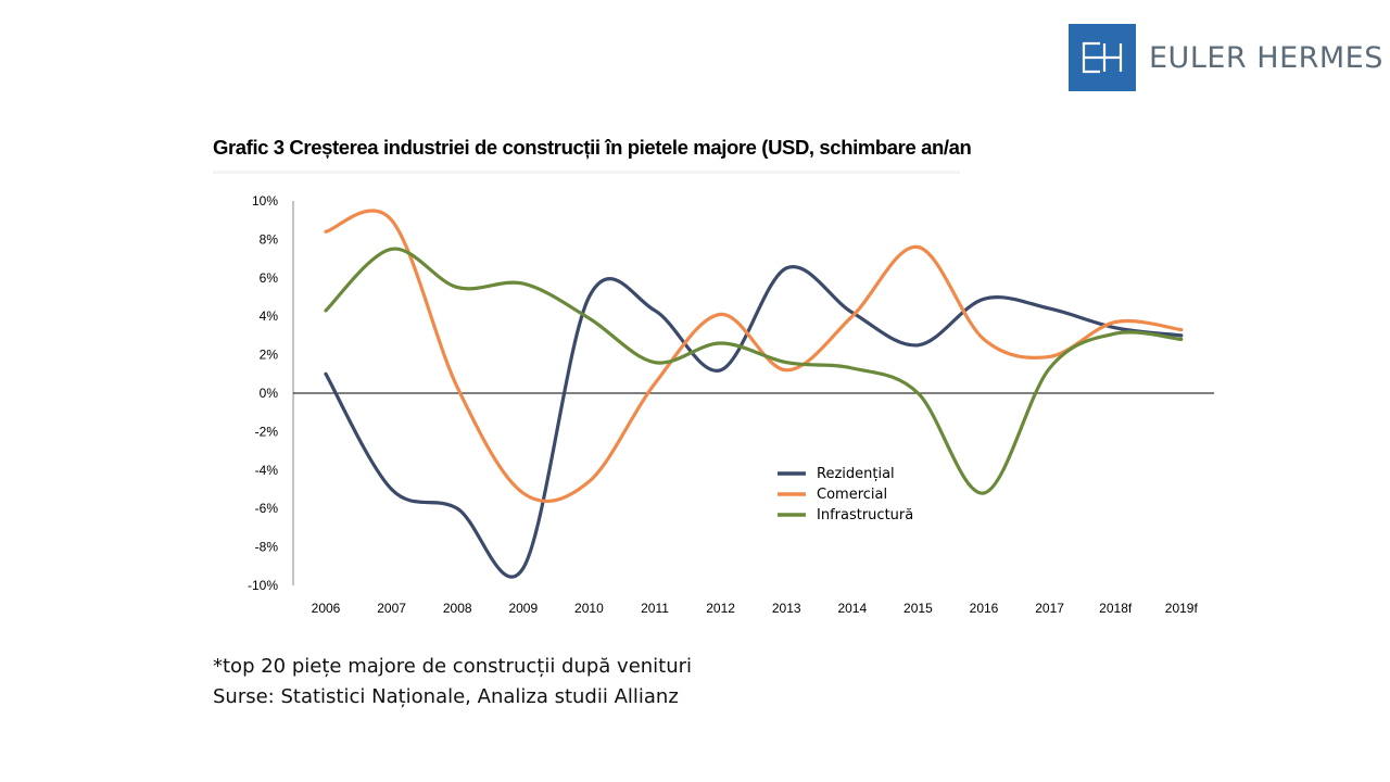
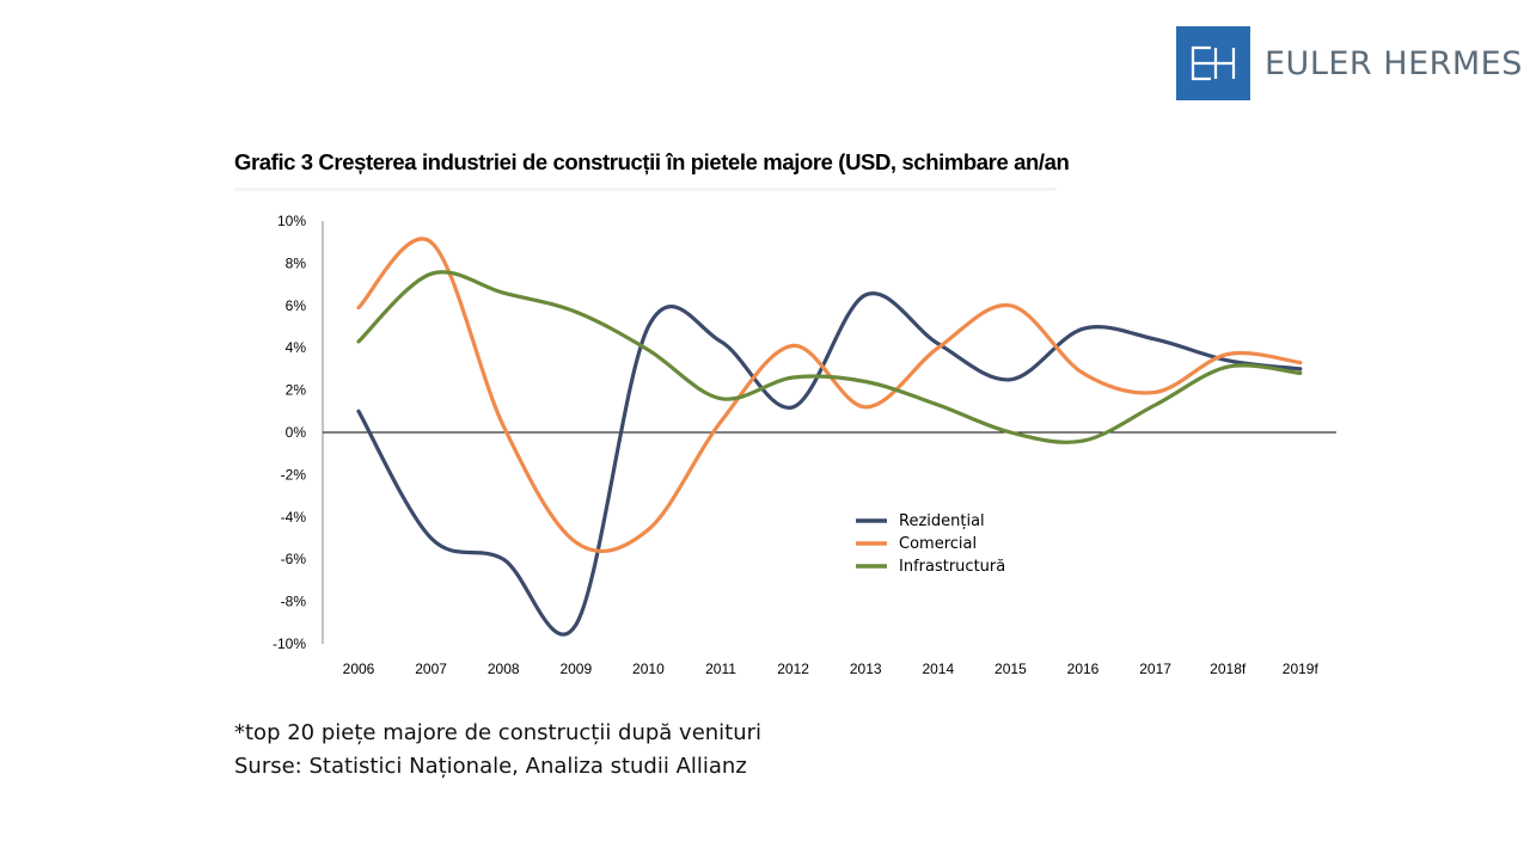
Comercial/2006: 8.4% -> 5.9%
Infrastructură/2008: 5.5% -> 6.6%
Infrastructură/2013: 1.6% -> 2.4%
Comercial/2015: 7.6% -> 6.0%
Infrastructură/2016: -5.2% -> -0.4%
